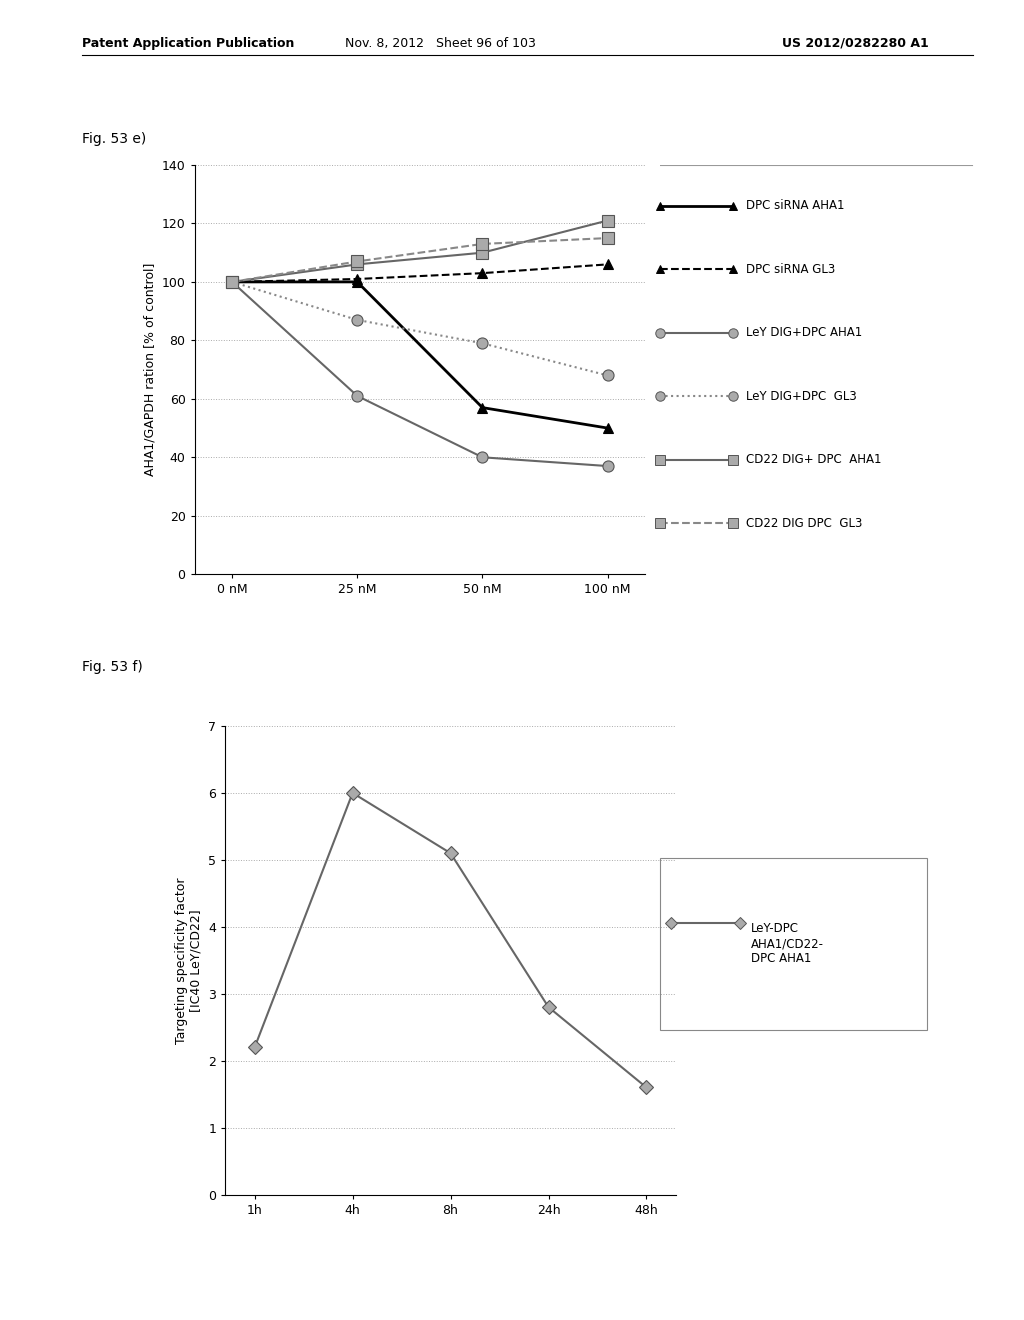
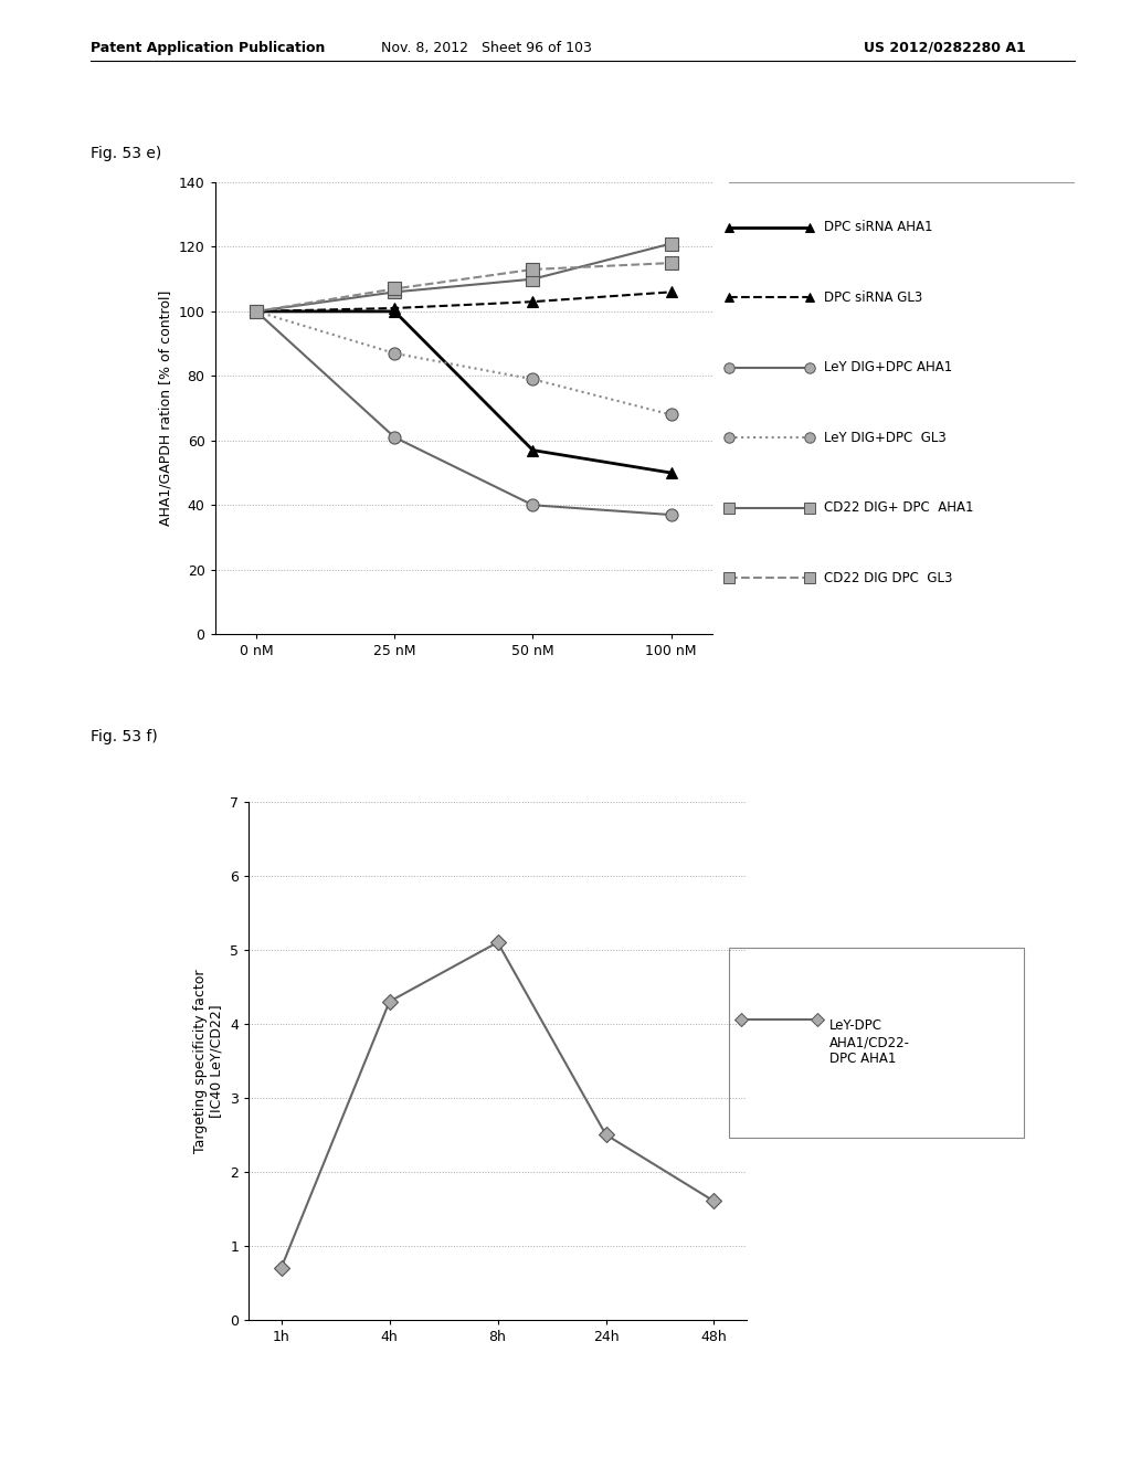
1h: 2.2 -> 0.7
4h: 6.0 -> 4.3
24h: 2.8 -> 2.5
